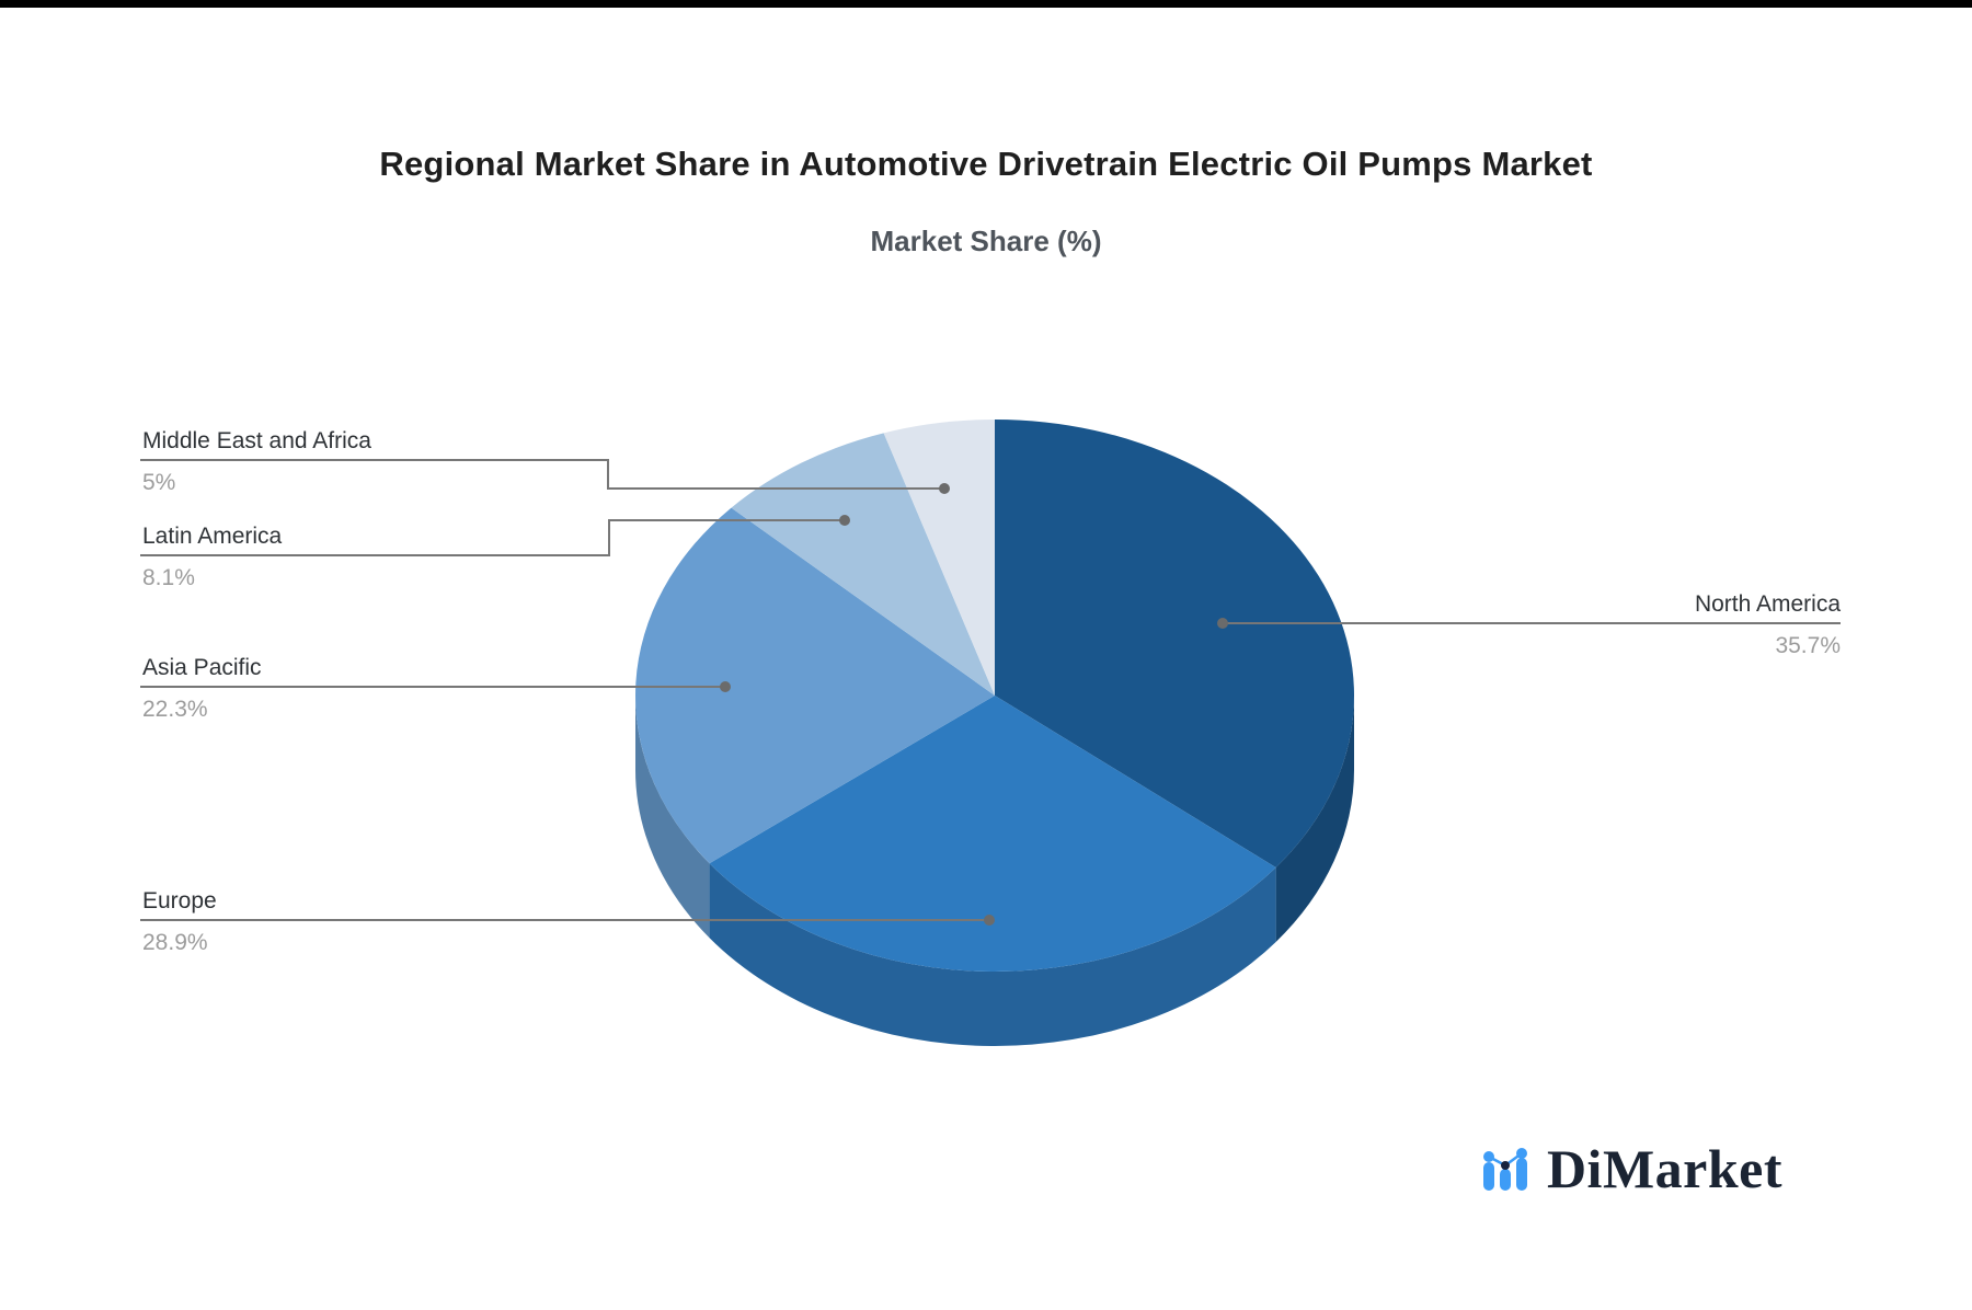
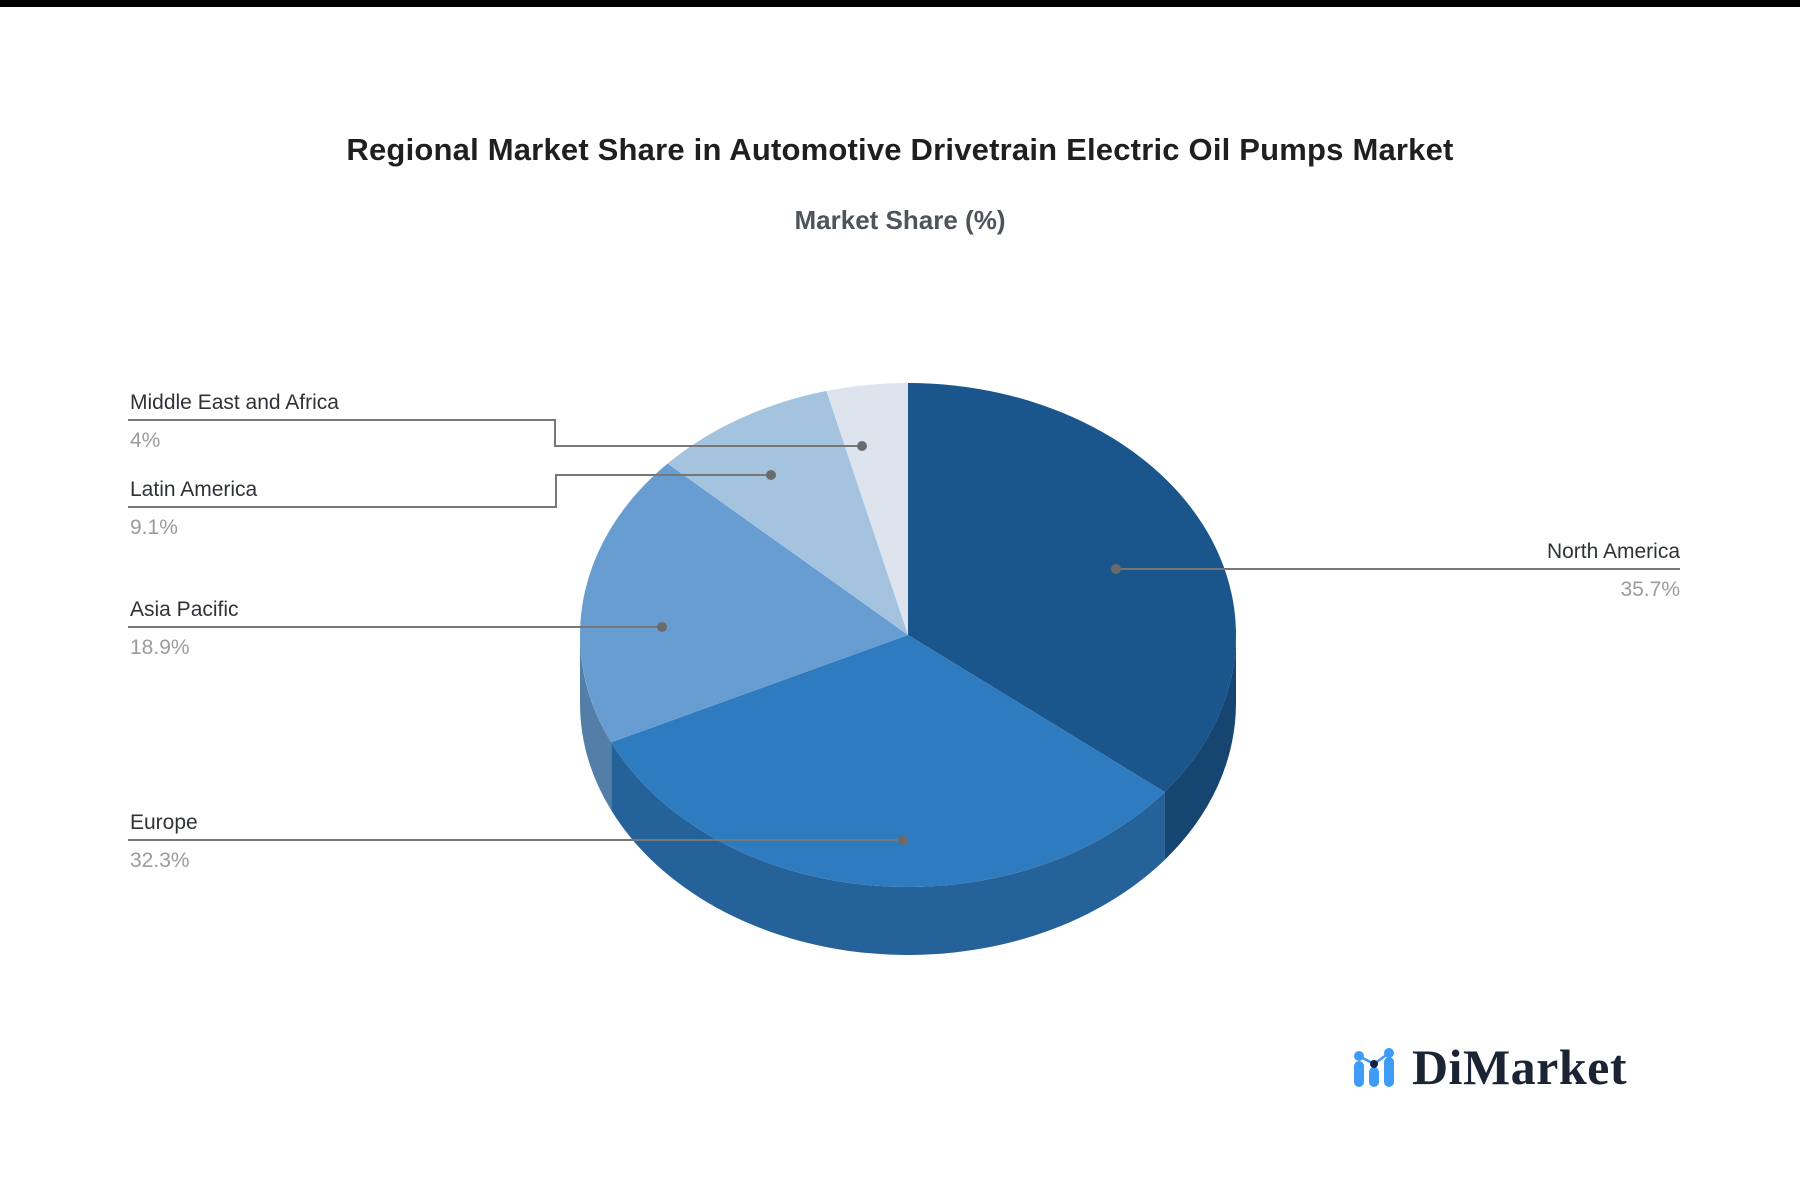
Europe: 28.9% -> 32.3%
Asia Pacific: 22.3% -> 18.9%
Latin America: 8.1% -> 9.1%
Middle East and Africa: 5% -> 4%
